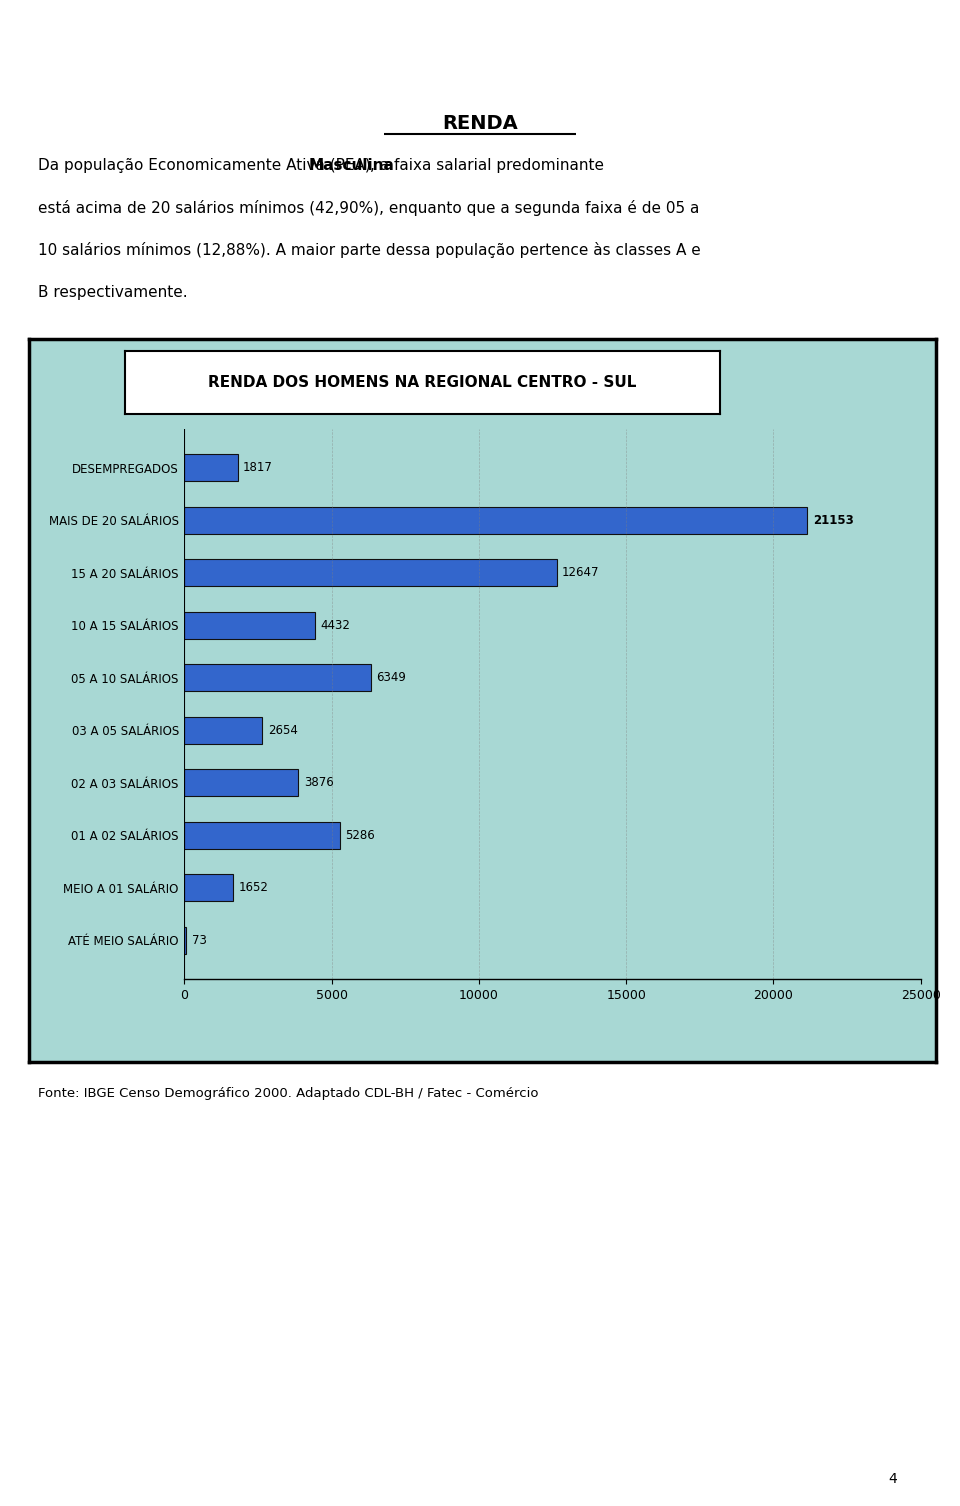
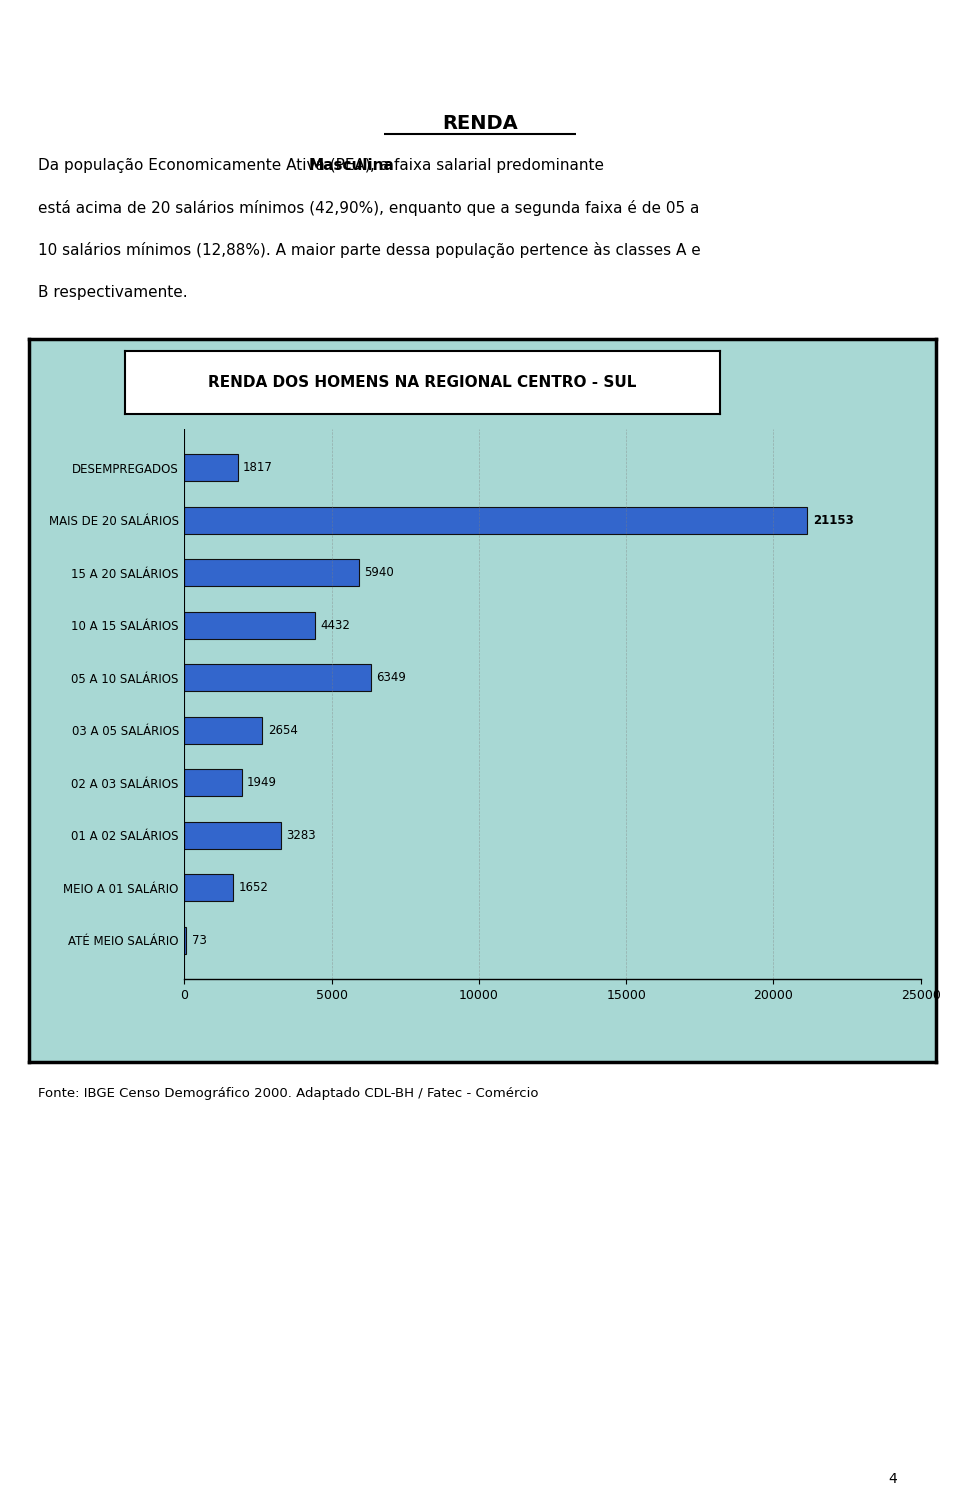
15 A 20 SALÁRIOS: 12647 -> 5940
02 A 03 SALÁRIOS: 3876 -> 1949
01 A 02 SALÁRIOS: 5286 -> 3283
